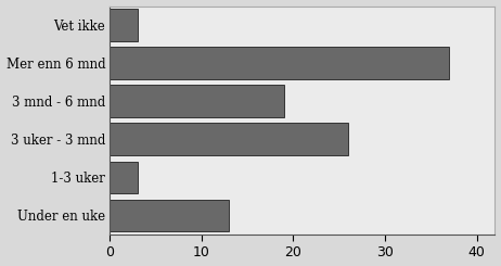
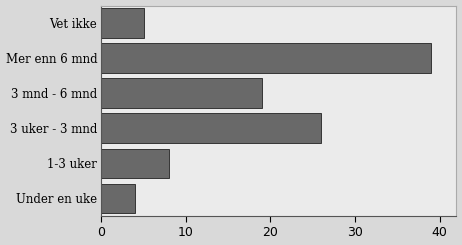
Vet ikke: 3 -> 5
Mer enn 6 mnd: 37 -> 39
1-3 uker: 3 -> 8
Under en uke: 13 -> 4
